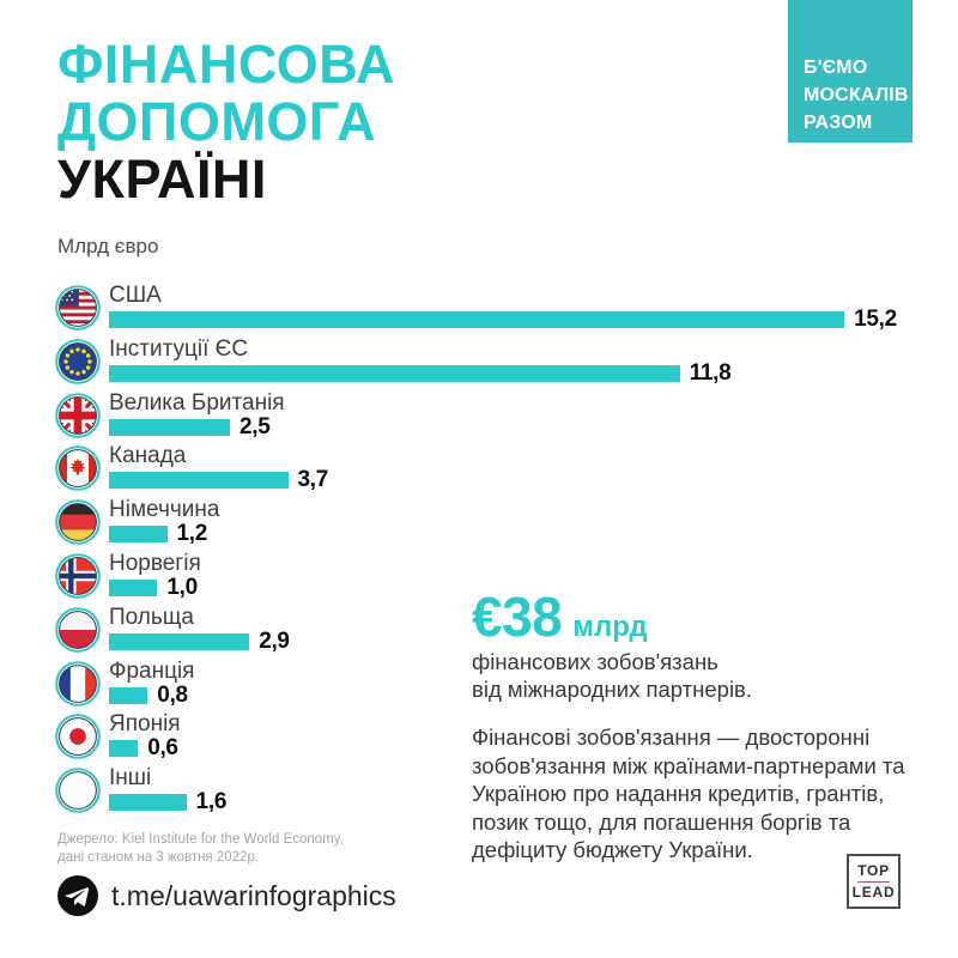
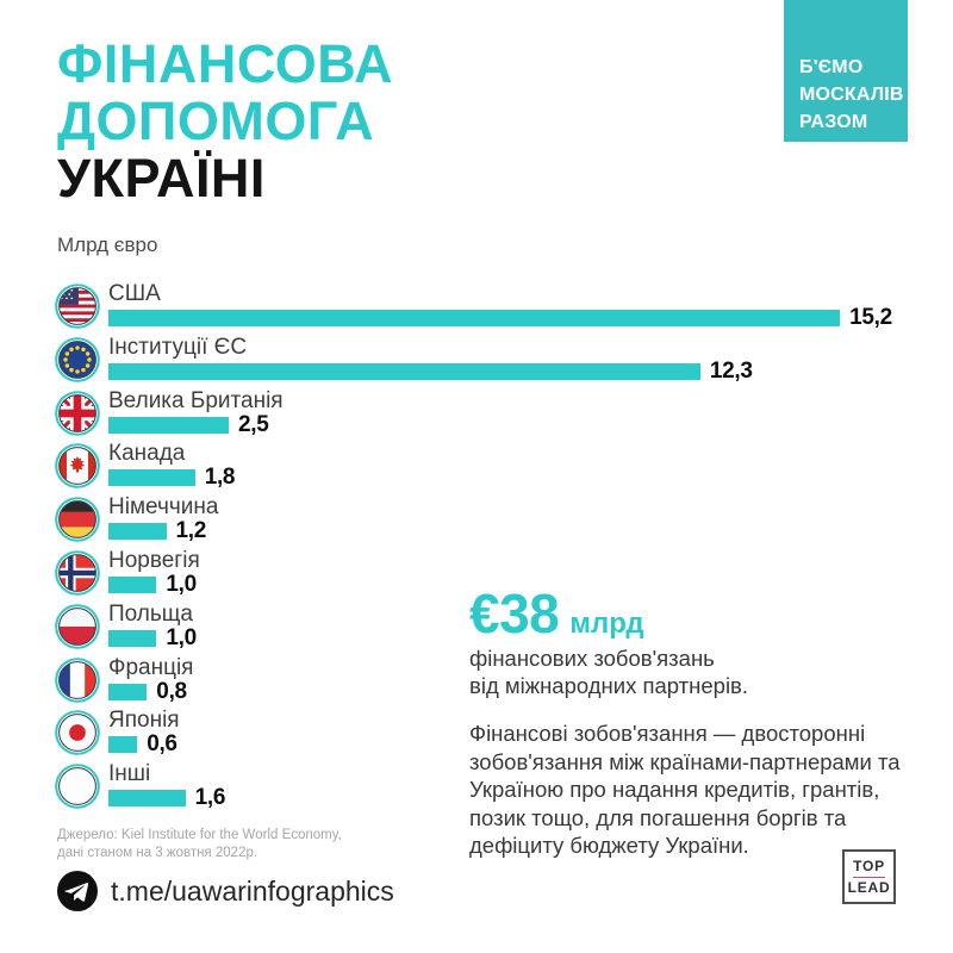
Інституції ЄС: 11,8 -> 12,3
Канада: 3,7 -> 1,8
Польща: 2,9 -> 1,0
